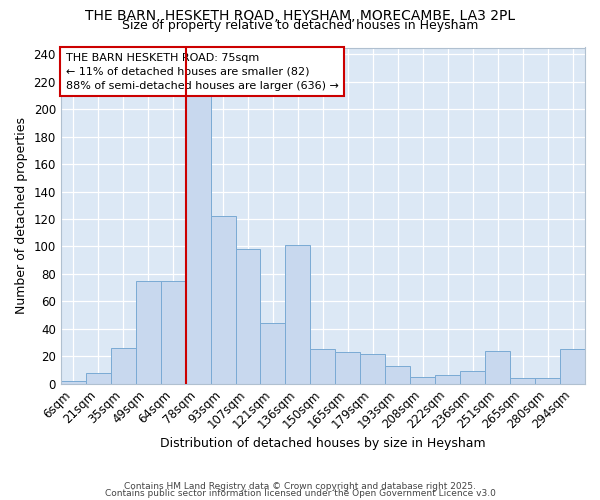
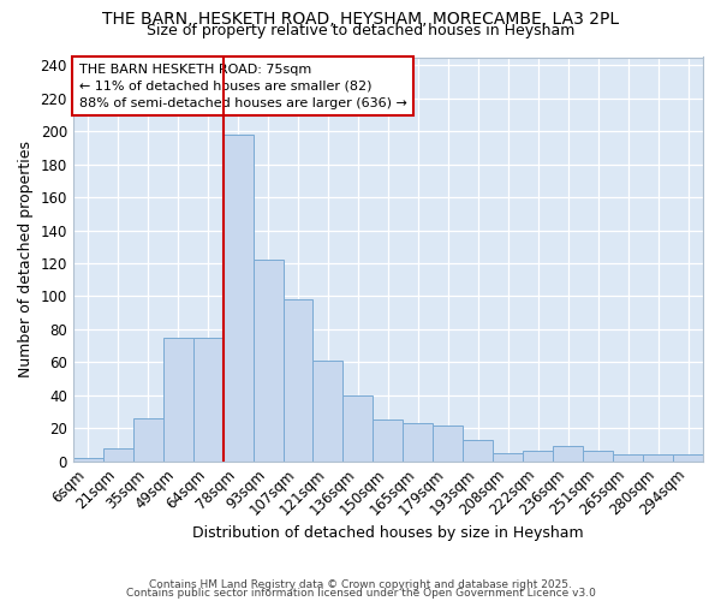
78sqm: 210 -> 198
121sqm: 44 -> 61
136sqm: 101 -> 40
251sqm: 24 -> 6
294sqm: 25 -> 4
